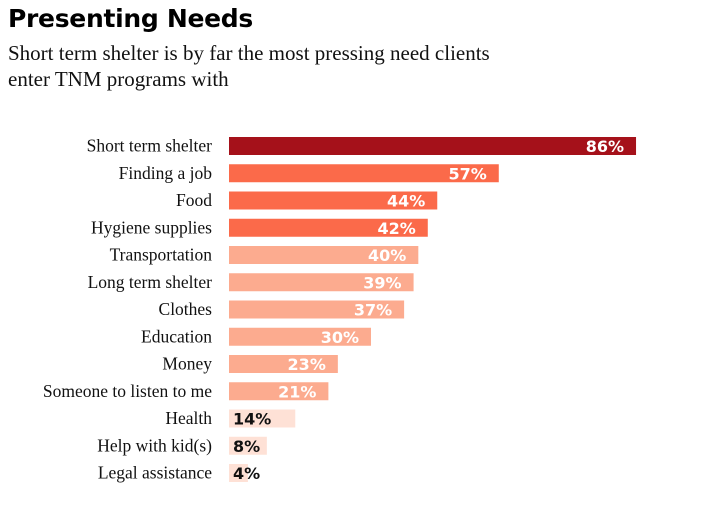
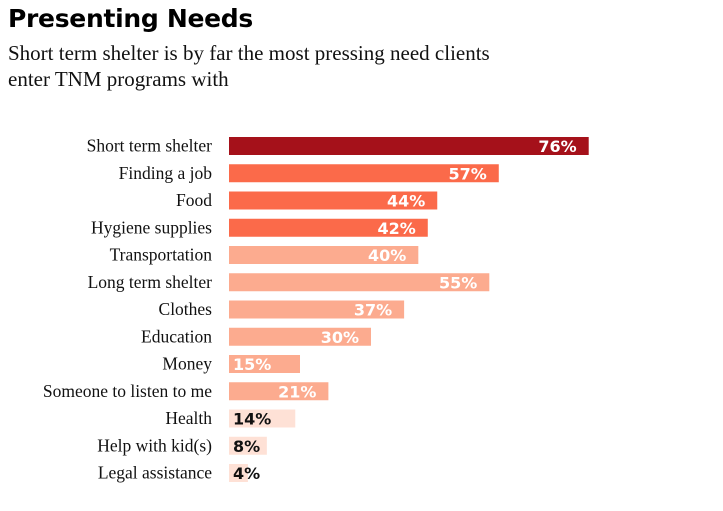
Short term shelter: 86% -> 76%
Long term shelter: 39% -> 55%
Money: 23% -> 15%
